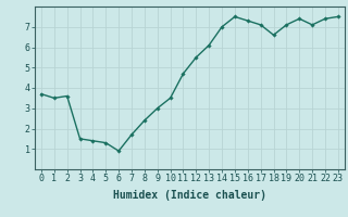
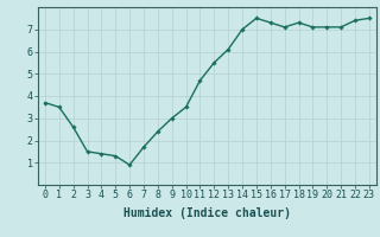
2: 3.6 -> 2.6
18: 6.6 -> 7.3
20: 7.4 -> 7.1
